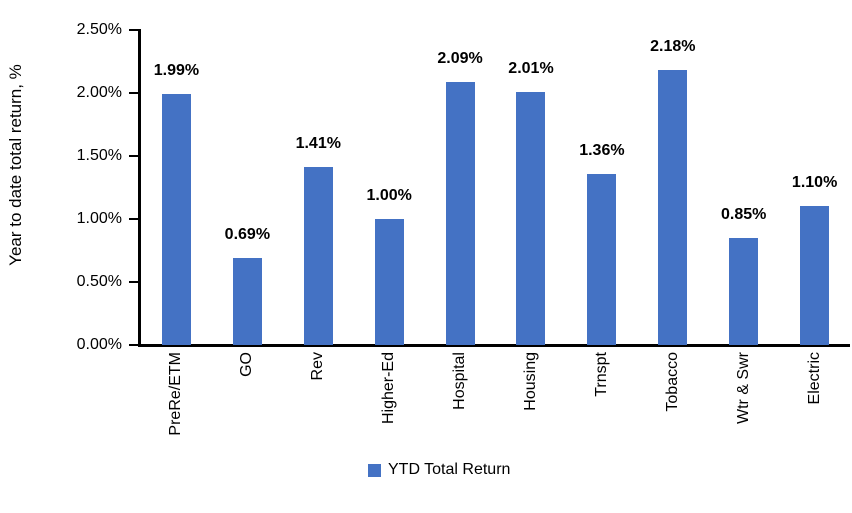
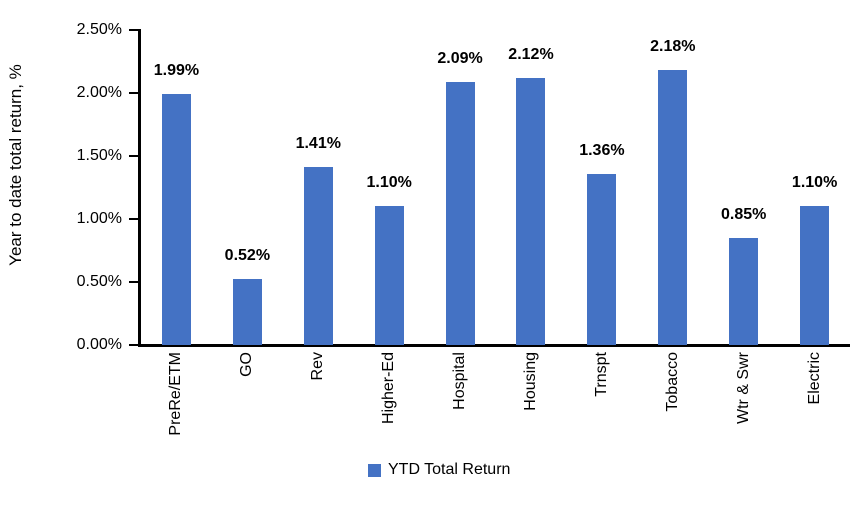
GO: 0.69% -> 0.52%
Higher-Ed: 1.00% -> 1.10%
Housing: 2.01% -> 2.12%
